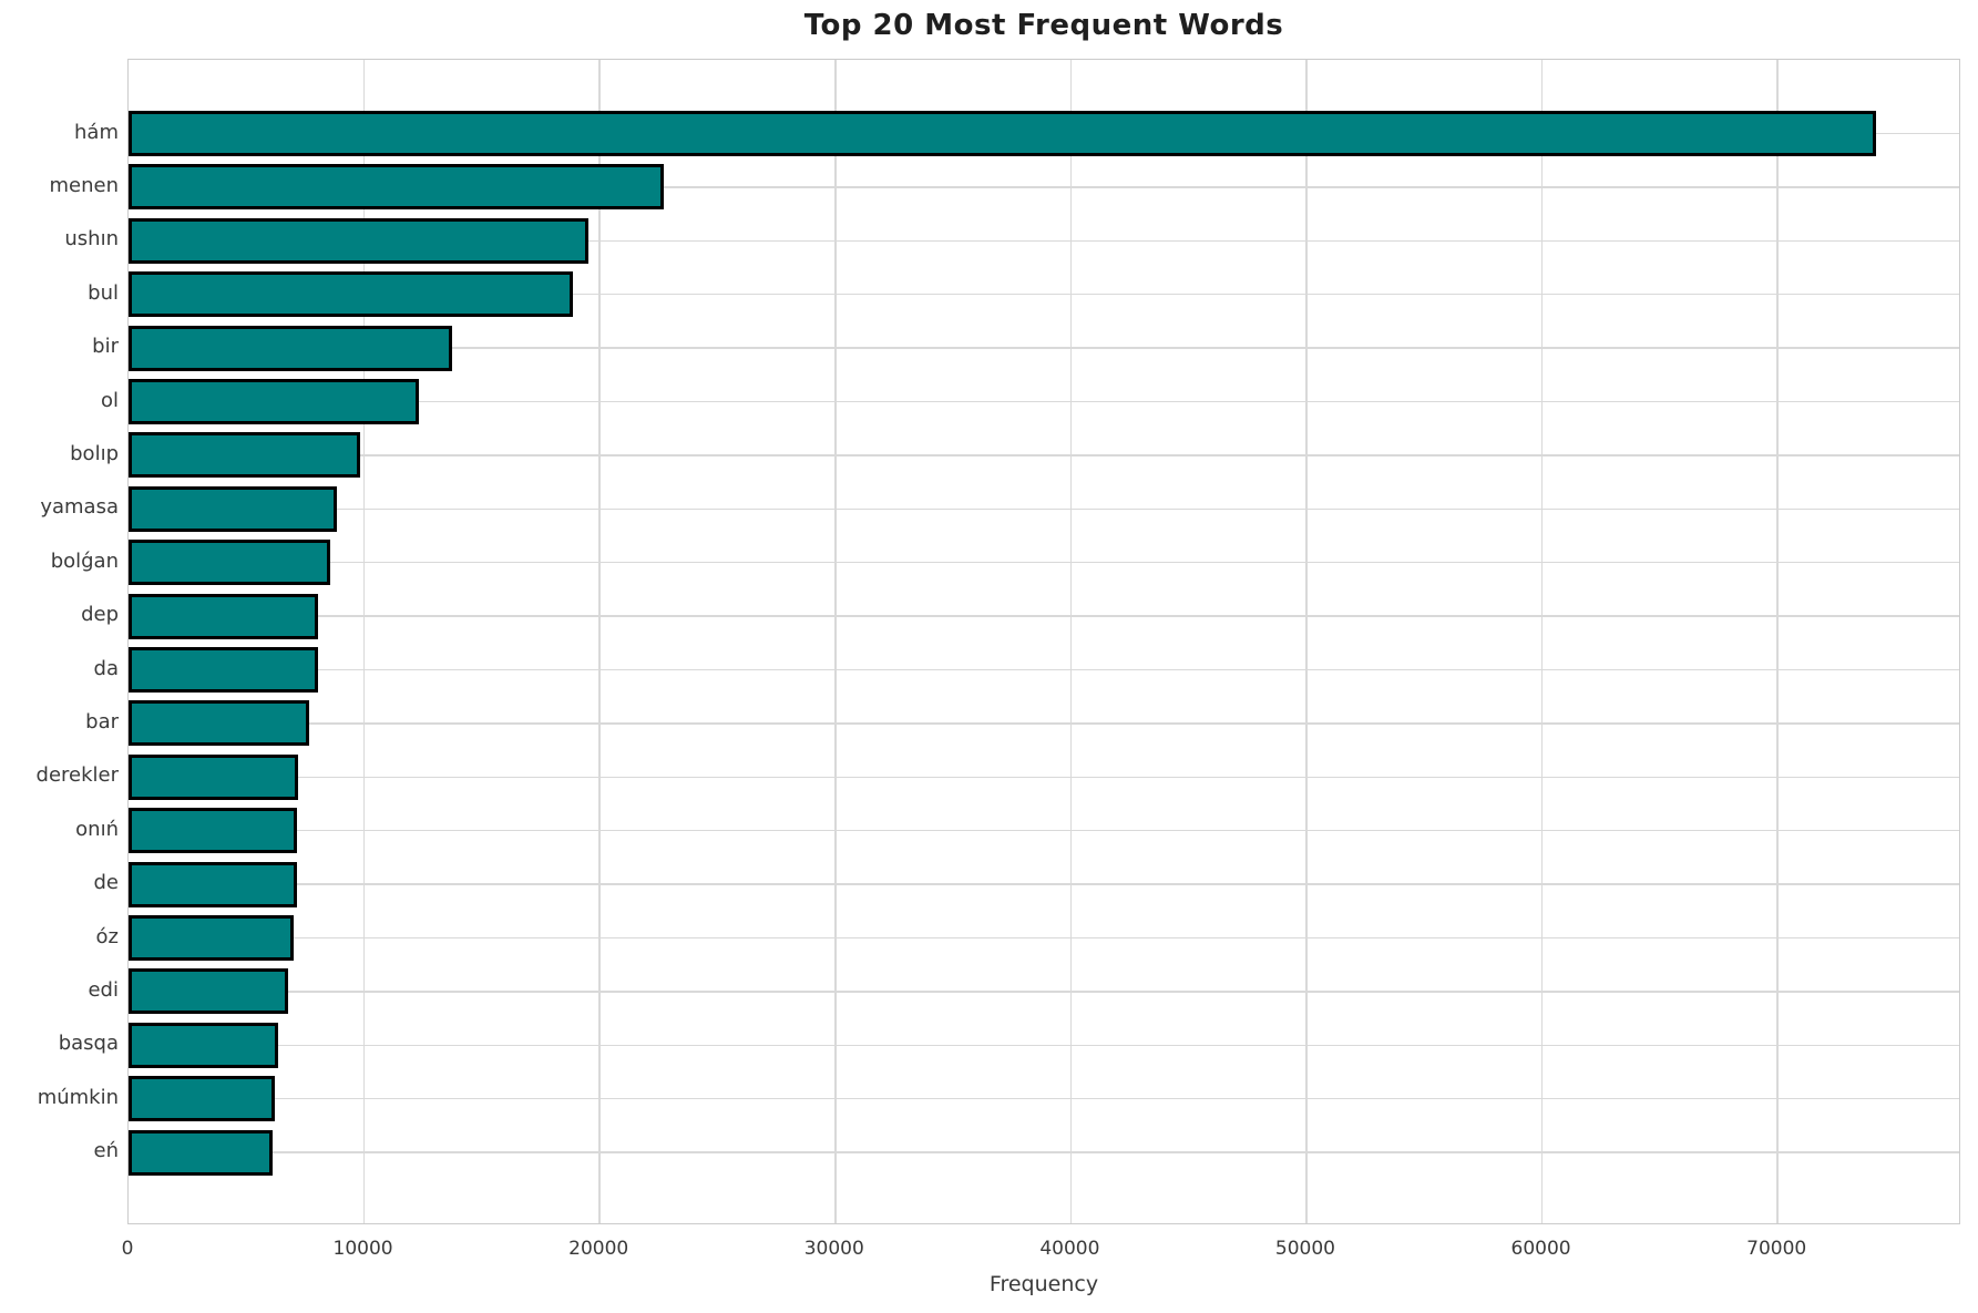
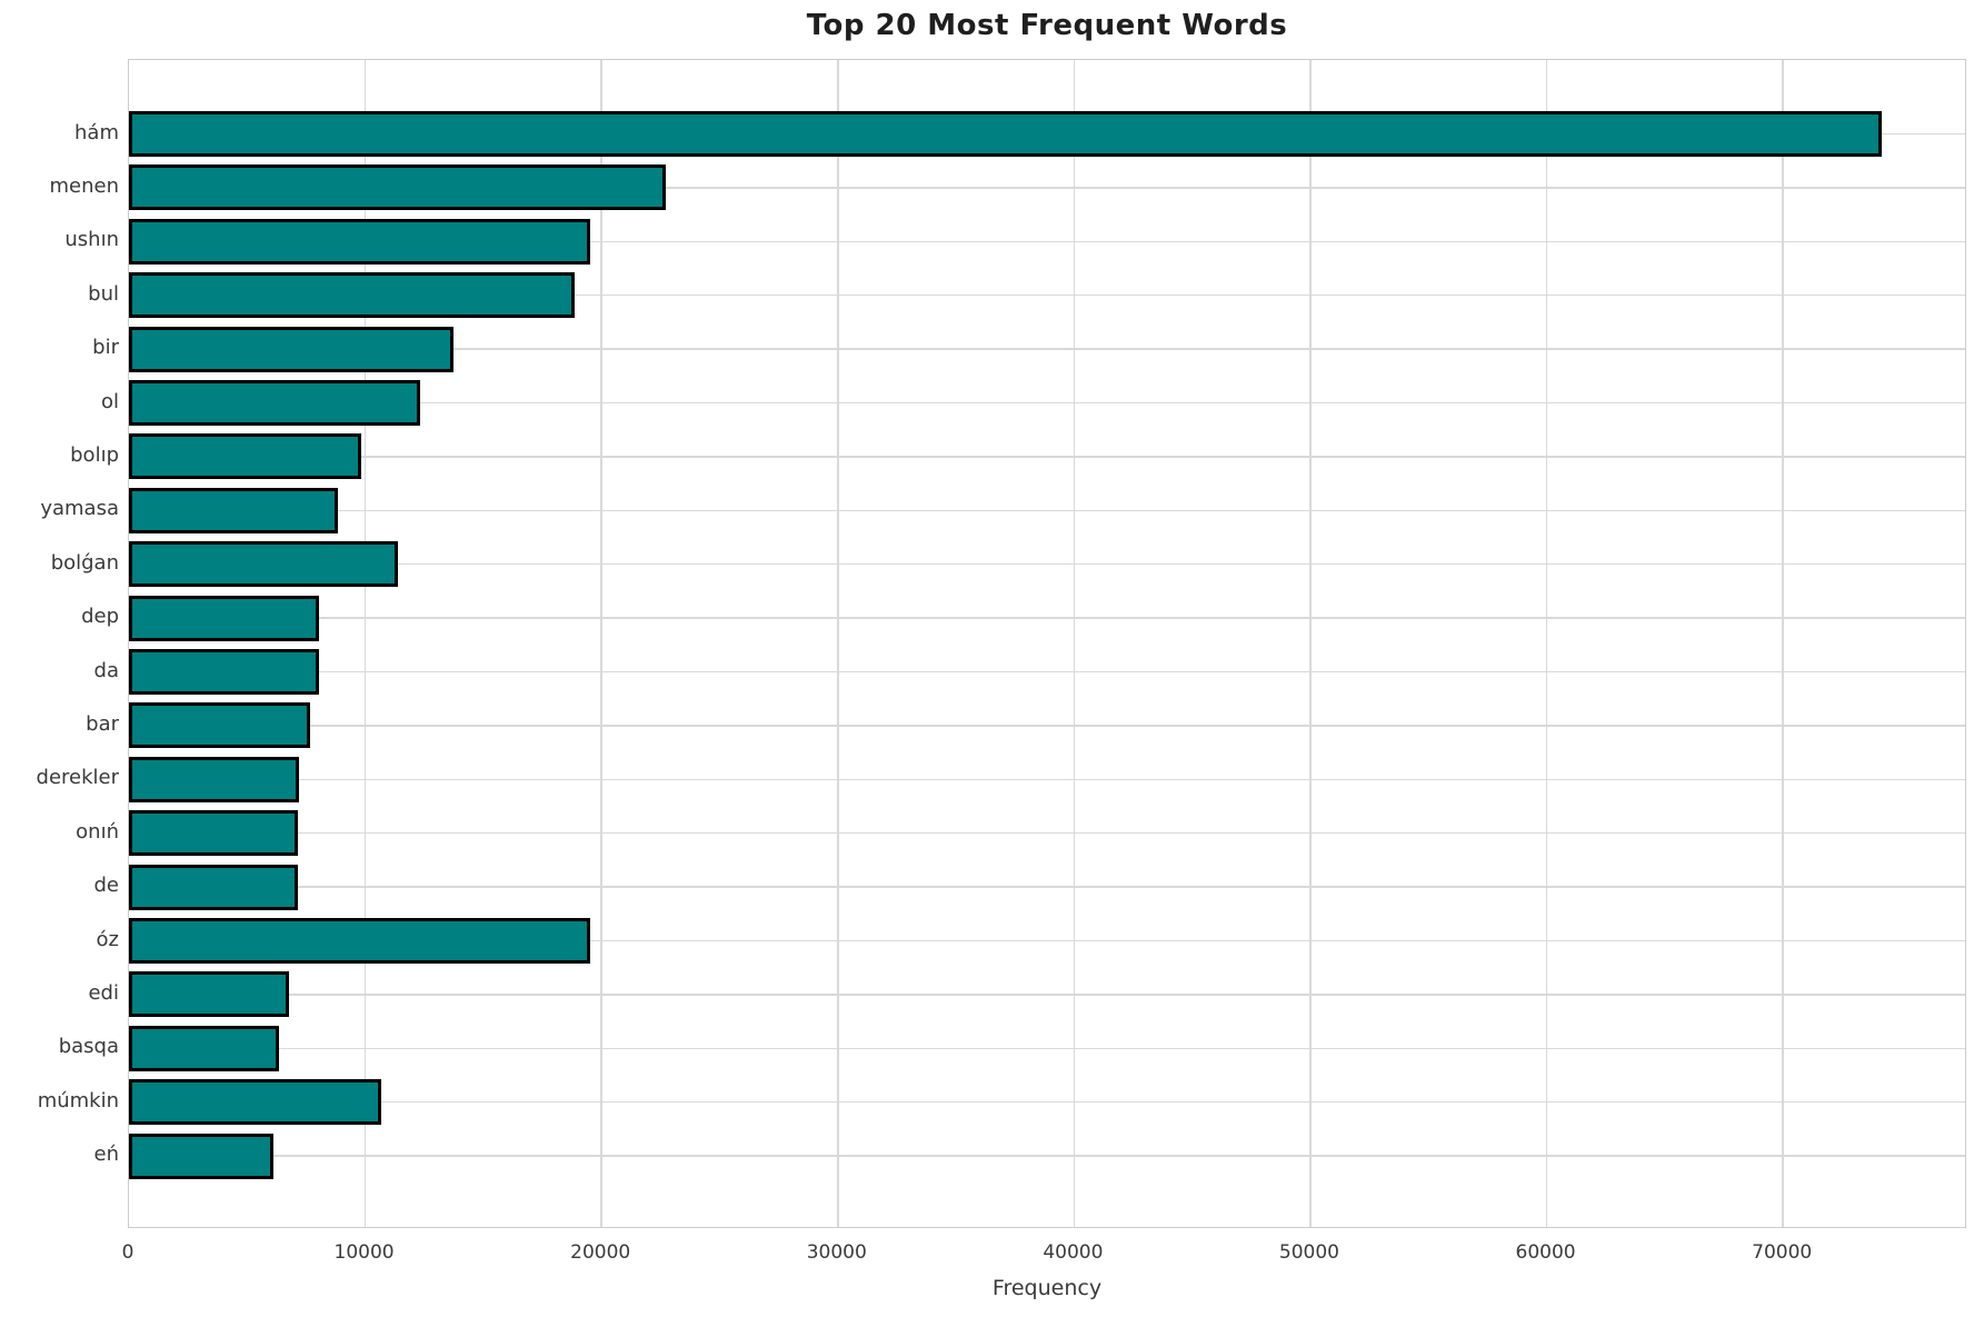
bolǵan: 8600 -> 11400
óz: 7000 -> 19500
múmkin: 6200 -> 10700
